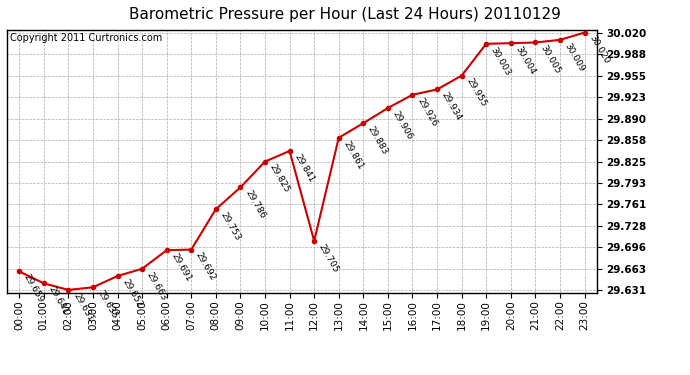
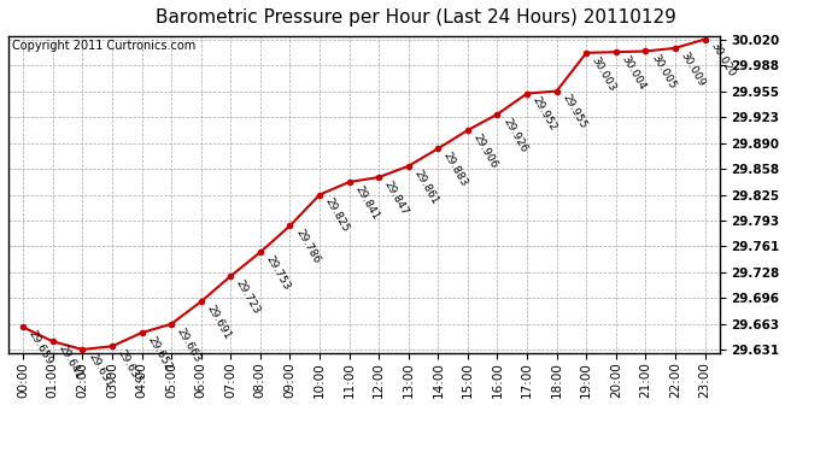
07:00: 29.692 -> 29.723
12:00: 29.705 -> 29.847
17:00: 29.934 -> 29.952
